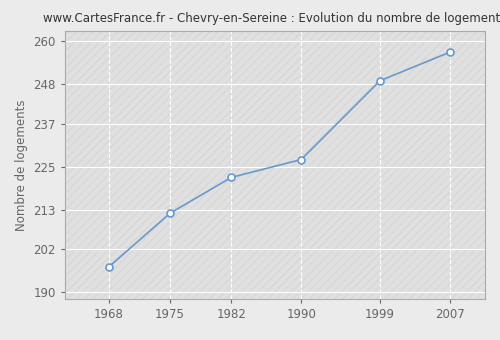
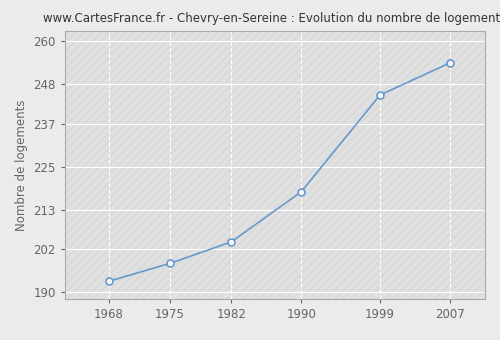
1968: 197 -> 193
1975: 212 -> 198
1982: 222 -> 204
1990: 227 -> 218
1999: 249 -> 245
2007: 257 -> 254
